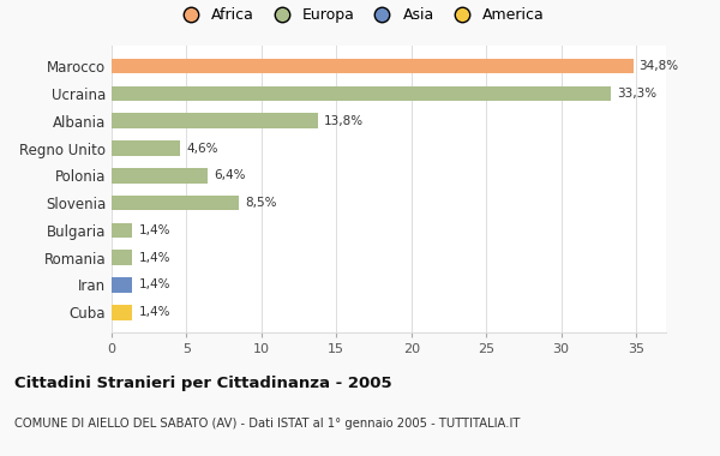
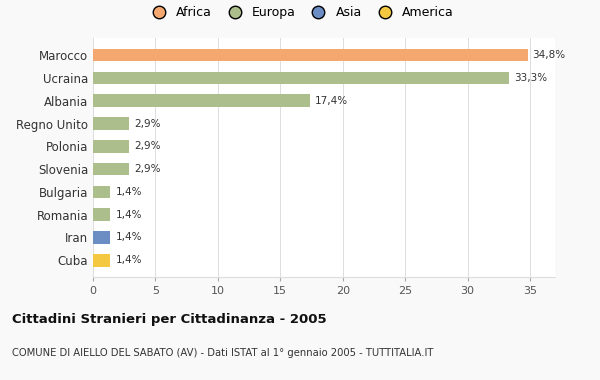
Albania: 13,8% -> 17,4%
Regno Unito: 4,6% -> 2,9%
Polonia: 6,4% -> 2,9%
Slovenia: 8,5% -> 2,9%
